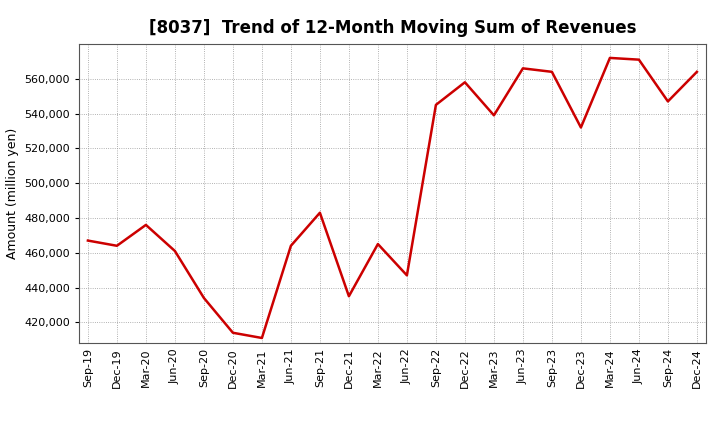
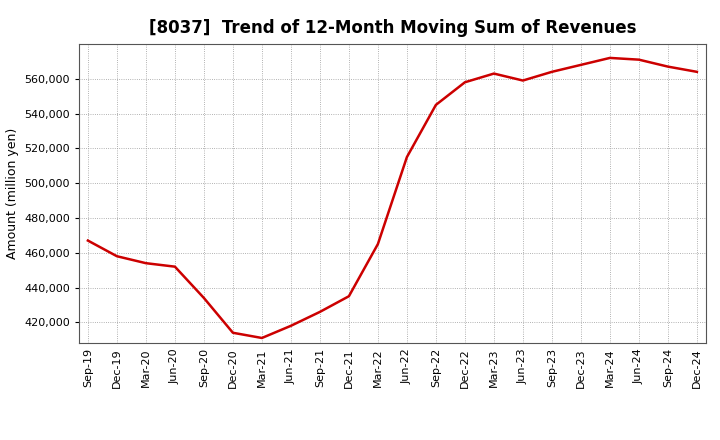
Dec-19: 464,000 -> 458,000
Mar-20: 476,000 -> 454,000
Jun-20: 461,000 -> 452,000
Jun-21: 464,000 -> 418,000
Sep-21: 483,000 -> 426,000
Jun-22: 447,000 -> 515,000
Mar-23: 539,000 -> 563,000
Jun-23: 566,000 -> 559,000
Dec-23: 532,000 -> 568,000
Sep-24: 547,000 -> 567,000
